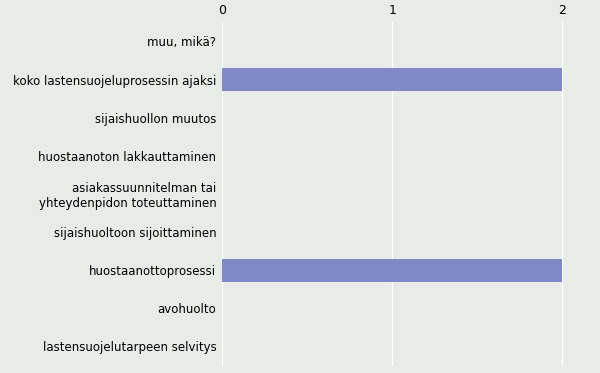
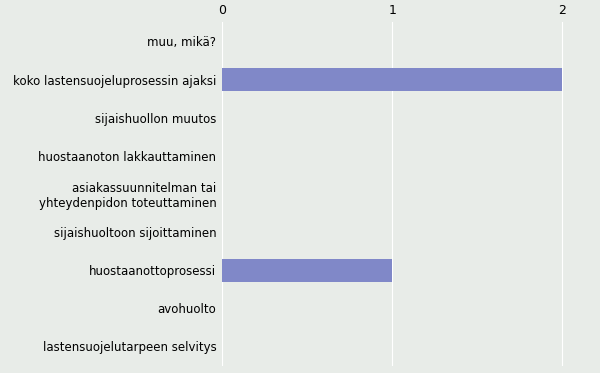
huostaanottoprosessi: 2 -> 1
